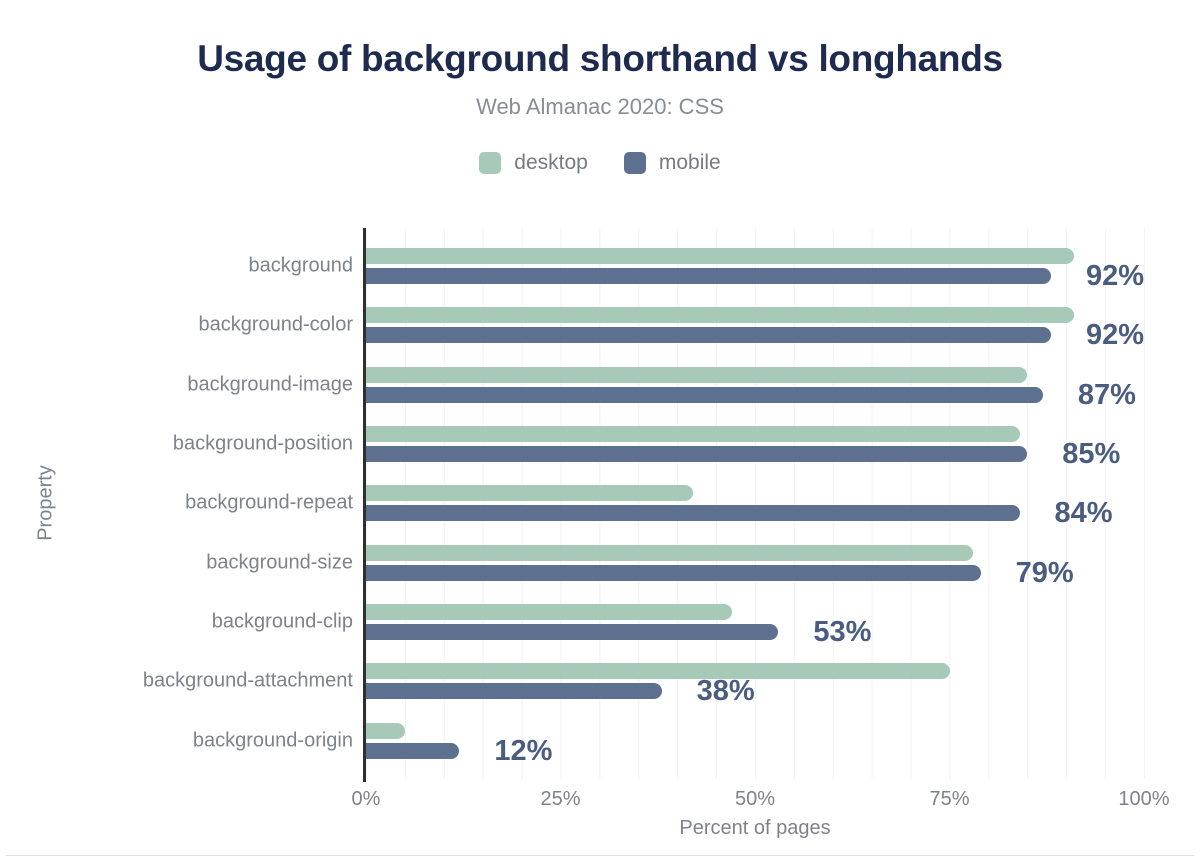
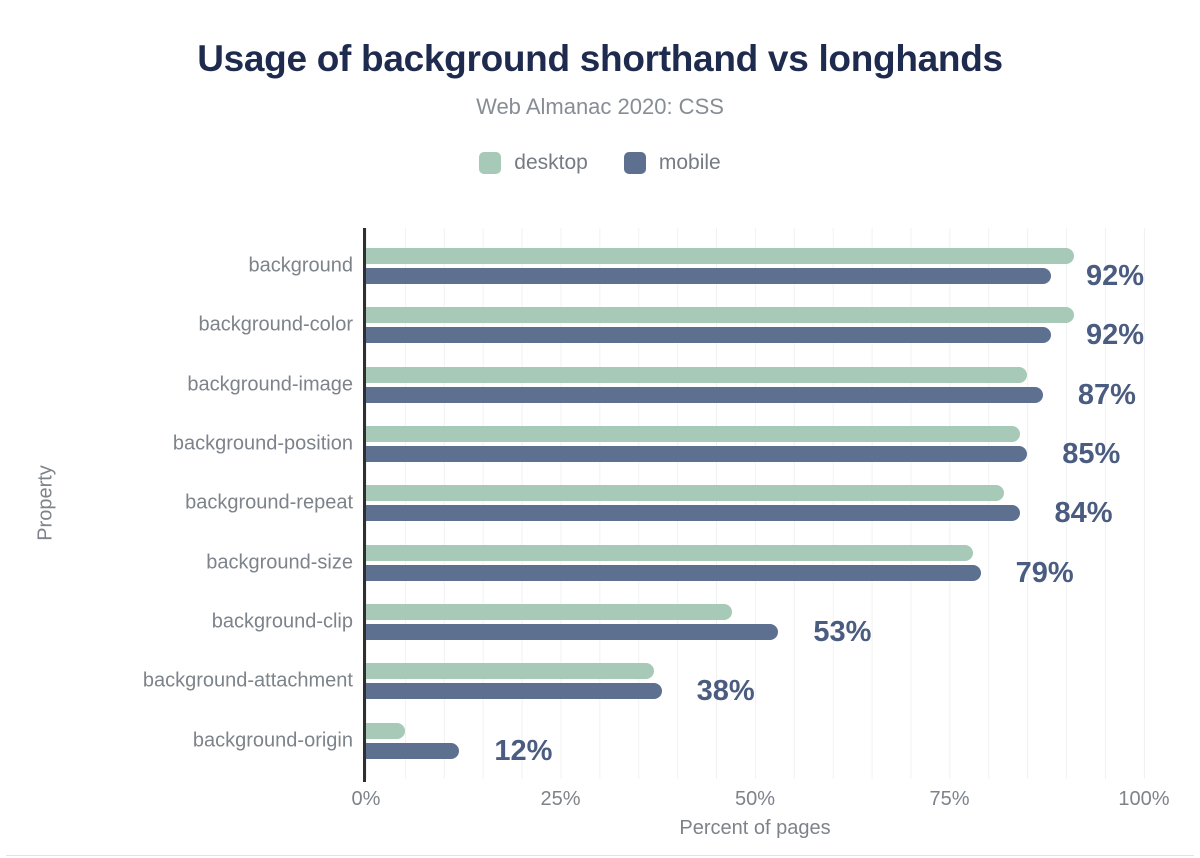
desktop/background-repeat: 42% -> 82%
desktop/background-attachment: 75% -> 37%
